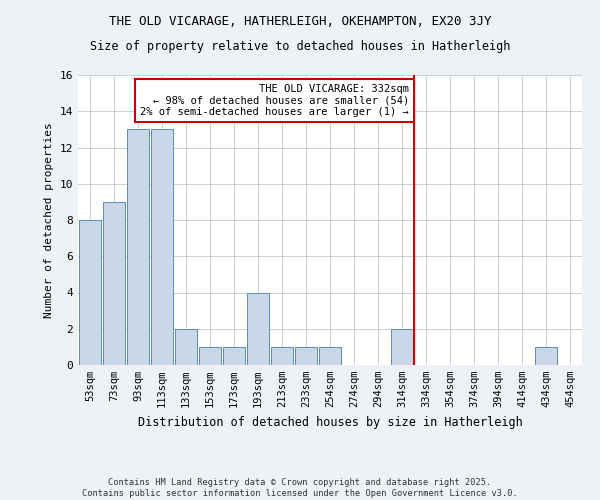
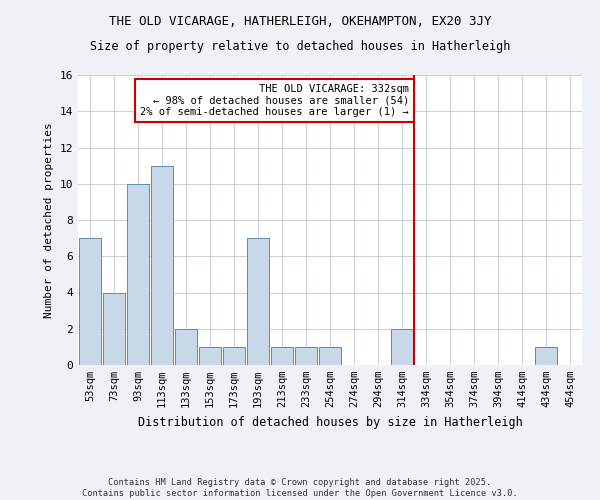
53sqm: 8 -> 7
73sqm: 9 -> 4
93sqm: 13 -> 10
113sqm: 13 -> 11
193sqm: 4 -> 7
